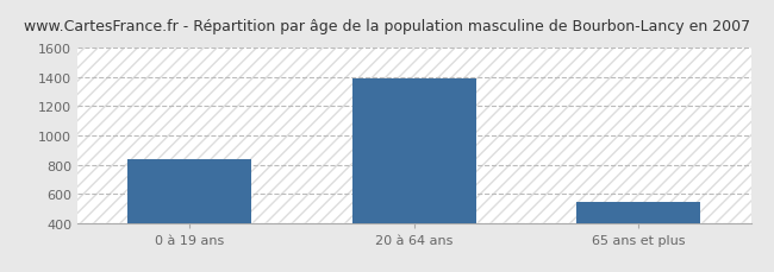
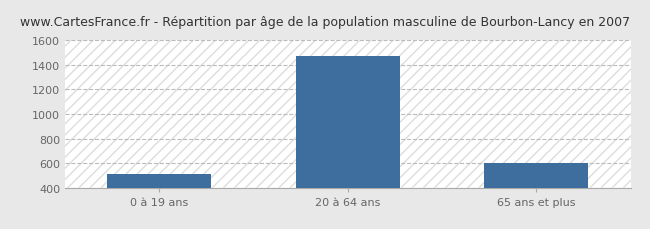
0 à 19 ans: 840 -> 510
20 à 64 ans: 1390 -> 1470
65 ans et plus: 540 -> 600
